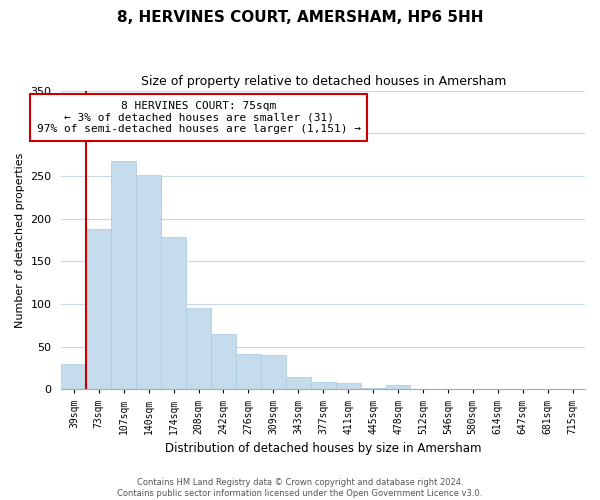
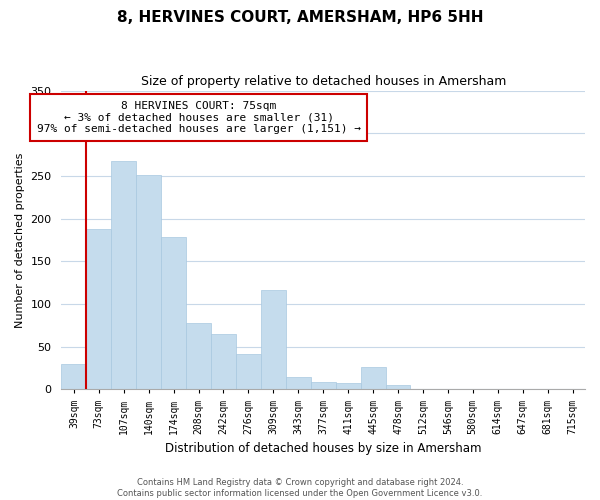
208sqm: 95 -> 78
309sqm: 40 -> 116
445sqm: 2 -> 26
